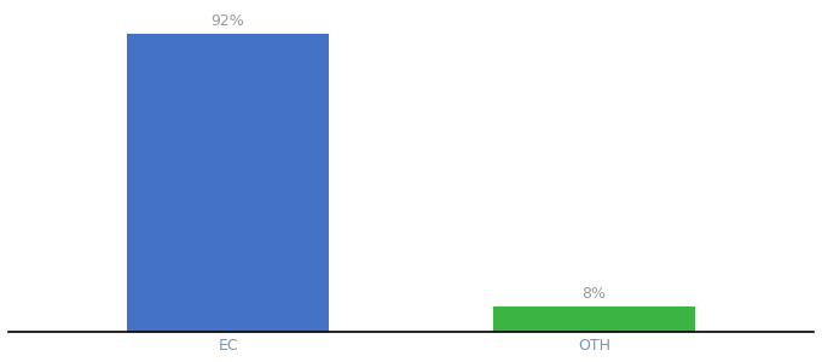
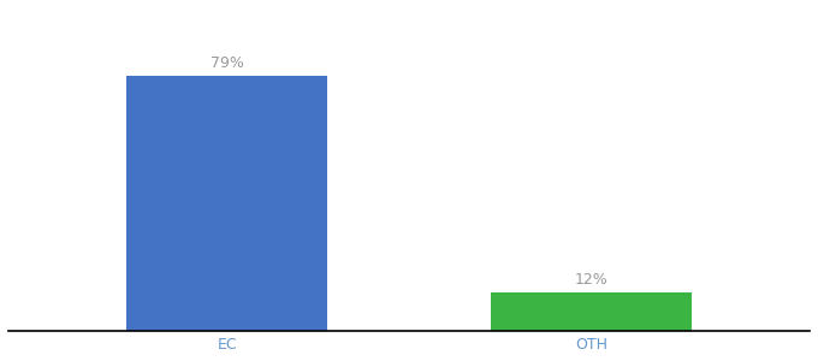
EC: 92% -> 79%
OTH: 8% -> 12%
